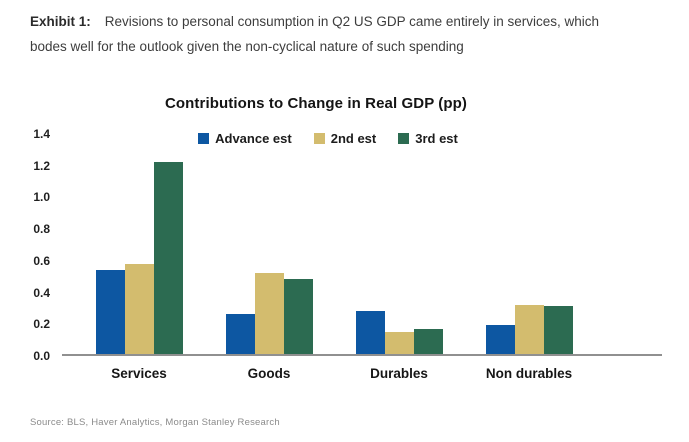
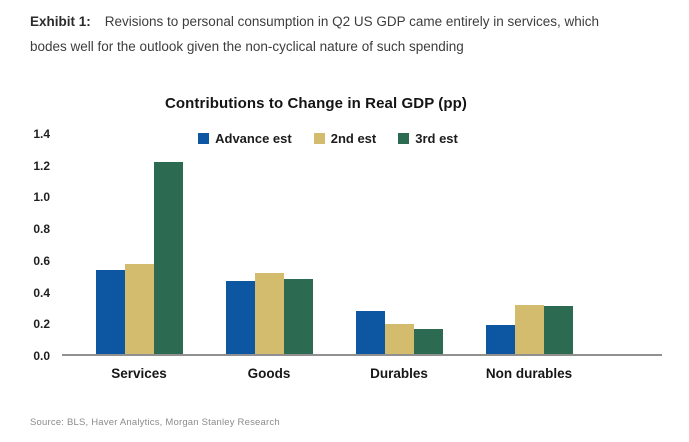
Advance est/Goods: 0.25 -> 0.46
2nd est/Durables: 0.14 -> 0.19
